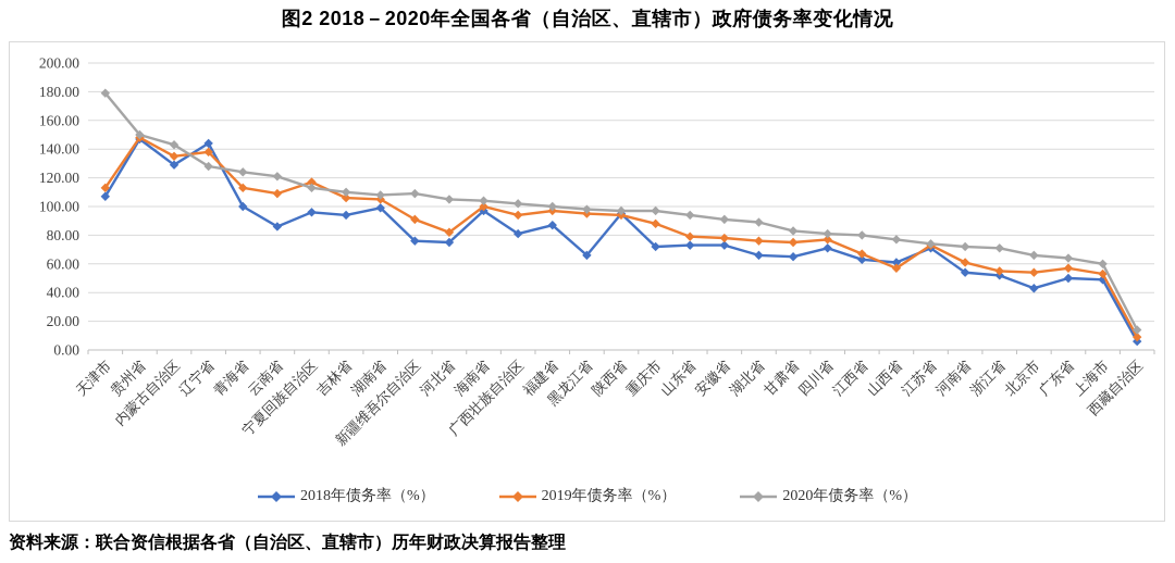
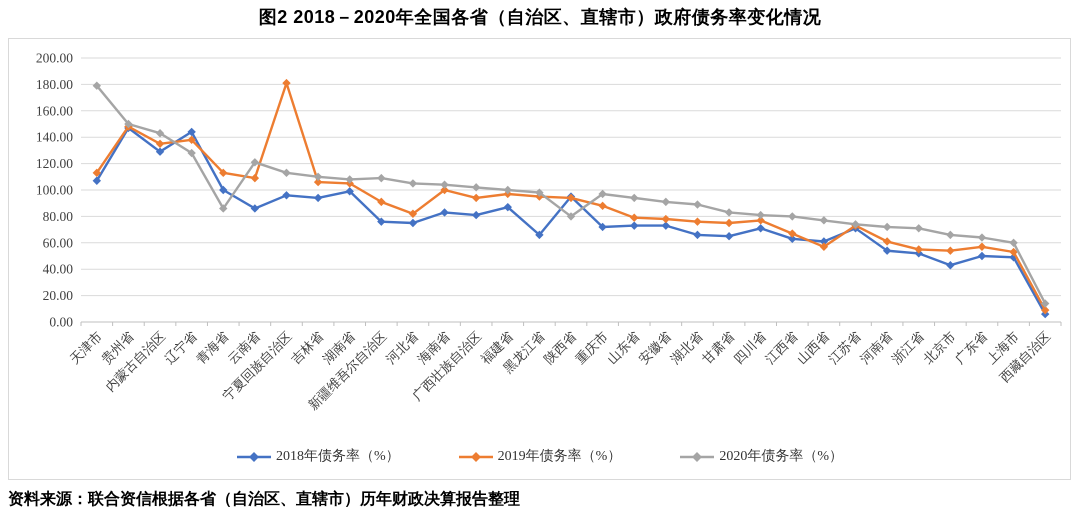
2020年债务率（%）/青海省: 124 -> 86
2019年债务率（%）/宁夏回族自治区: 117 -> 181
2018年债务率（%）/海南省: 97 -> 83
2020年债务率（%）/陕西省: 97 -> 80
